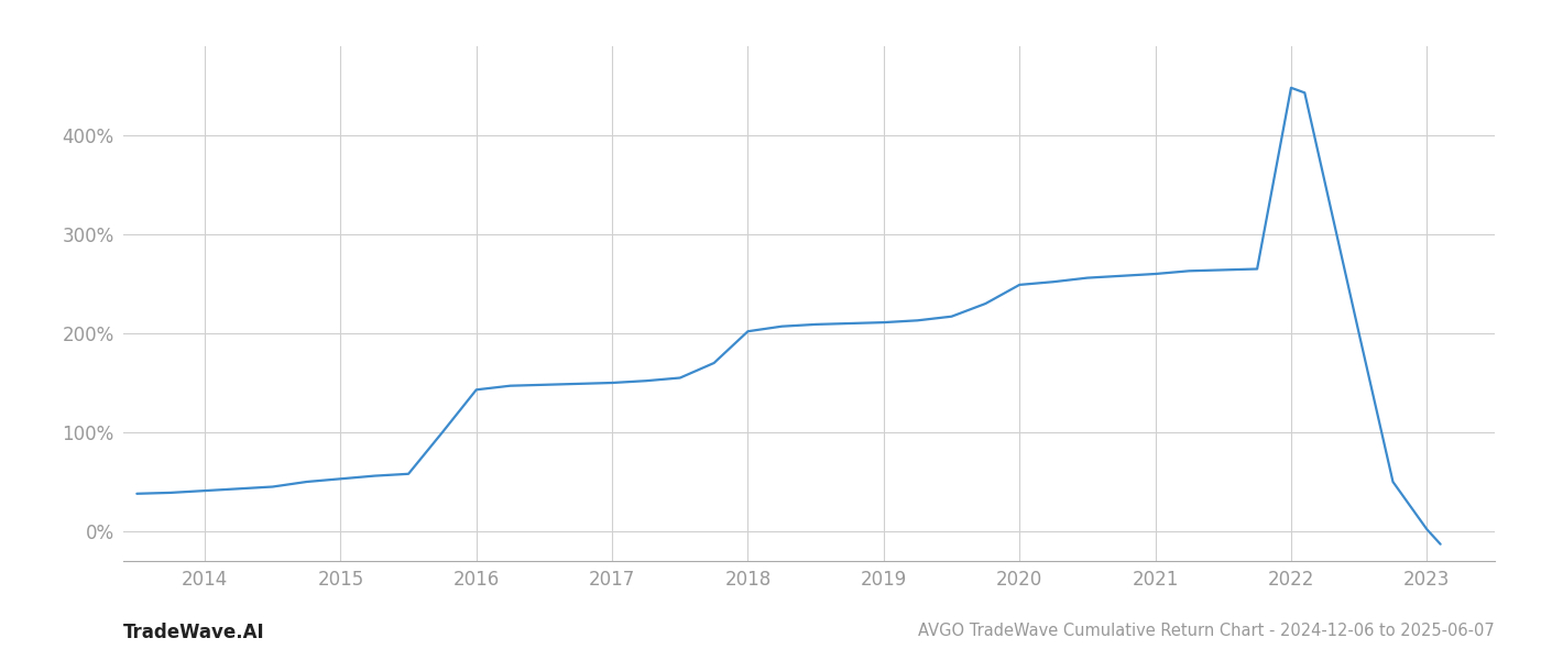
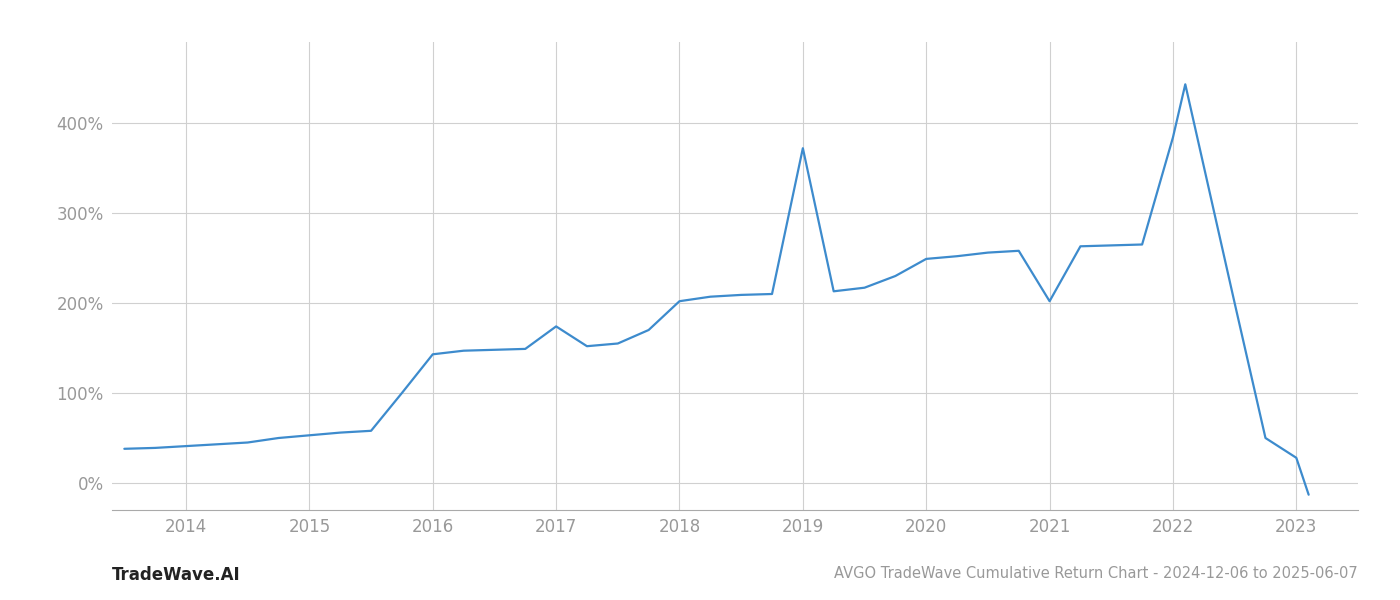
2017: 150% -> 174%
2019: 211% -> 372%
2021: 260% -> 202%
2022: 448% -> 384%
2023: 2% -> 28%
